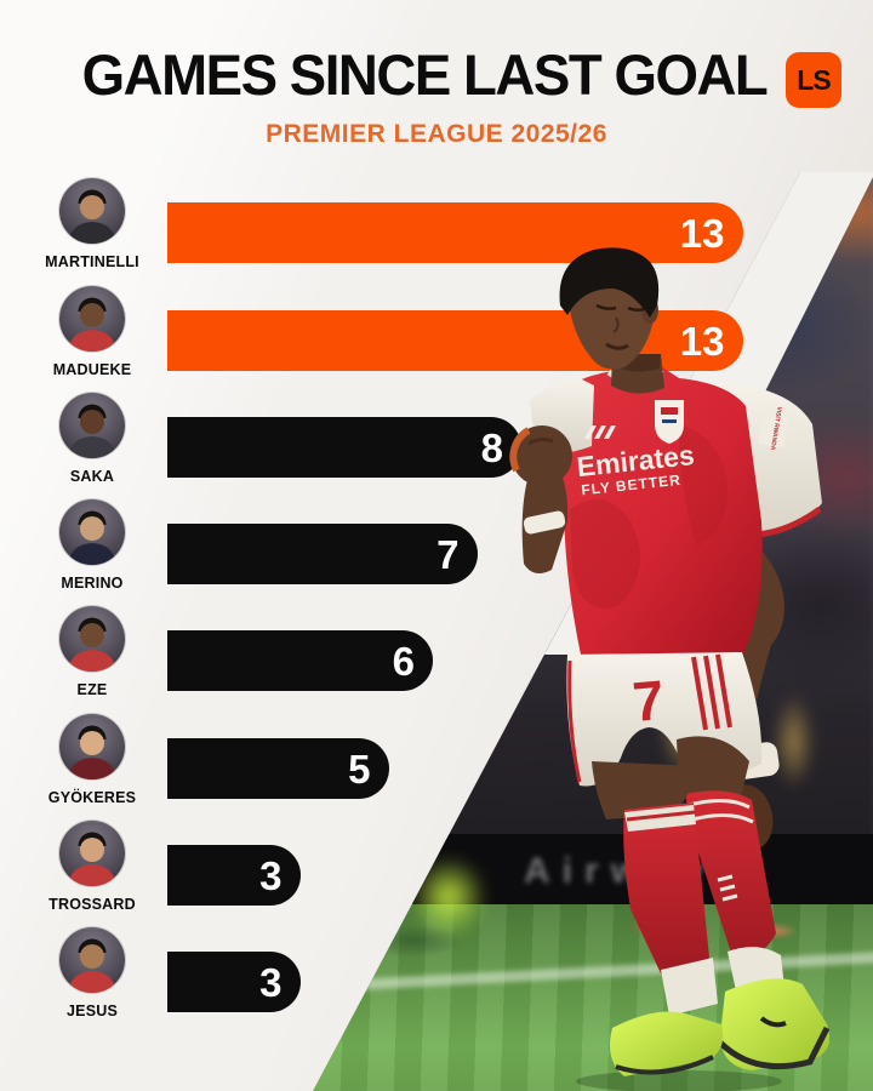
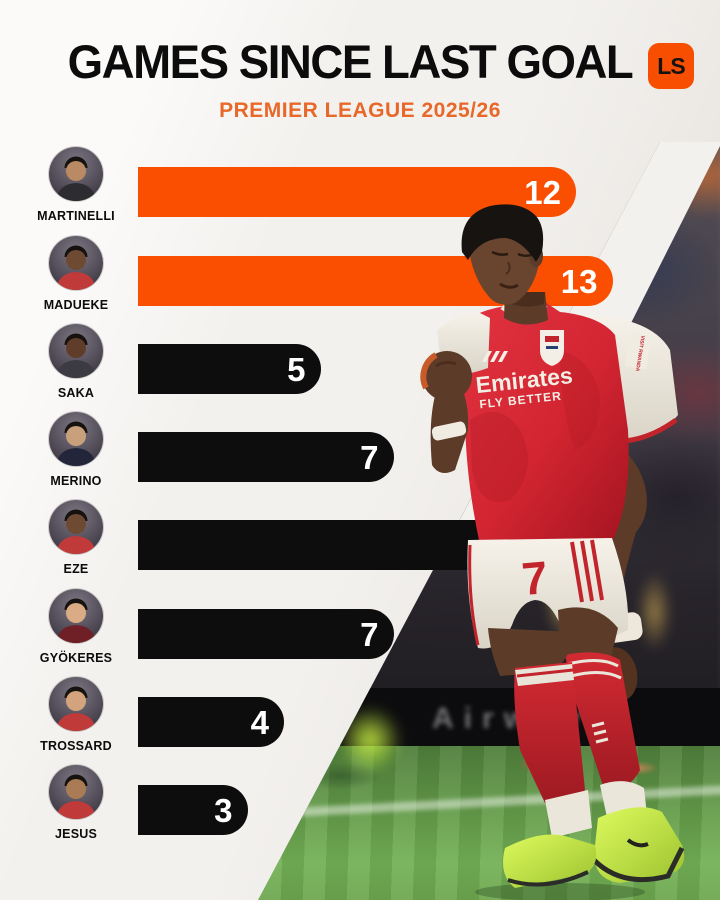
MARTINELLI: 13 -> 12
SAKA: 8 -> 5
EZE: 6 -> 11
GYÖKERES: 5 -> 7
TROSSARD: 3 -> 4
